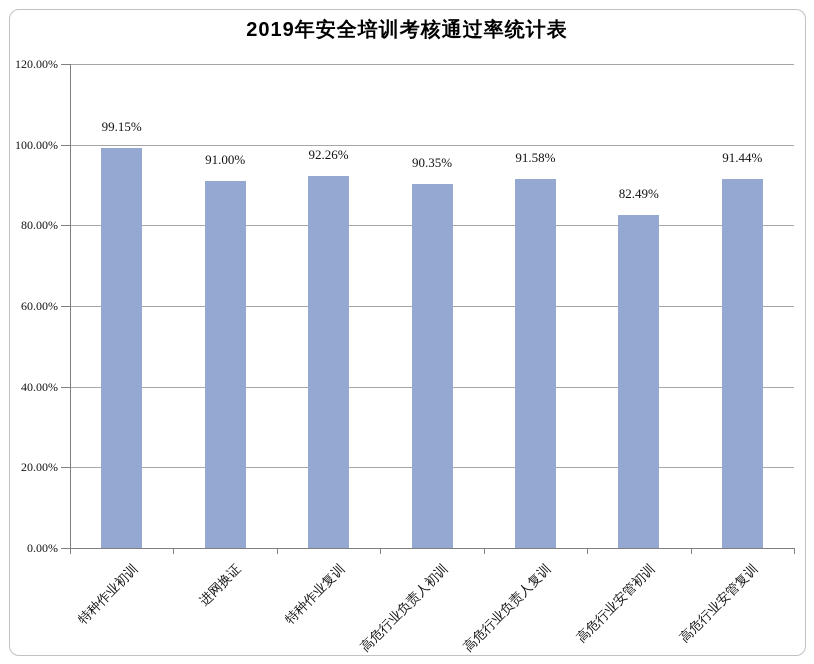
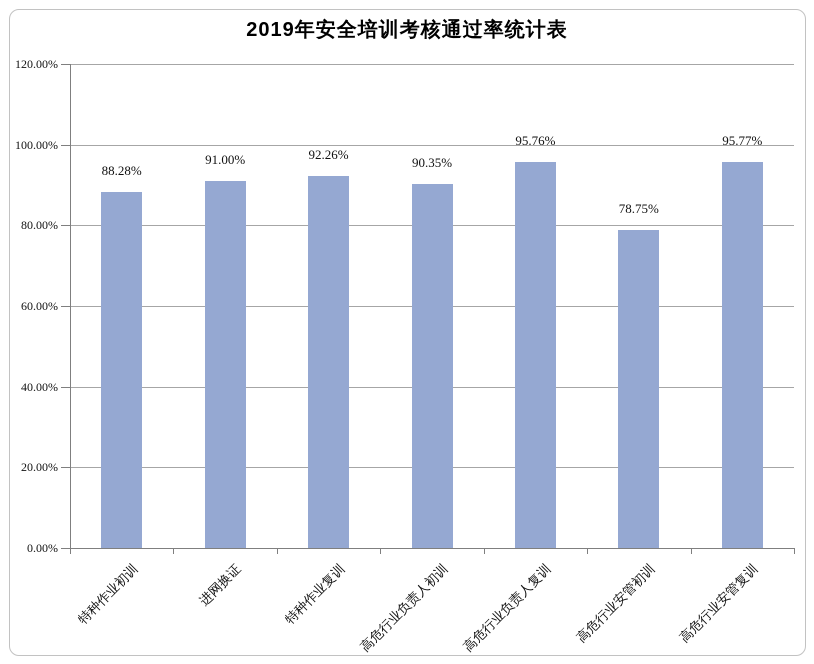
特种作业初训: 99.15% -> 88.28%
高危行业负责人复训: 91.58% -> 95.76%
高危行业安管初训: 82.49% -> 78.75%
高危行业安管复训: 91.44% -> 95.77%
